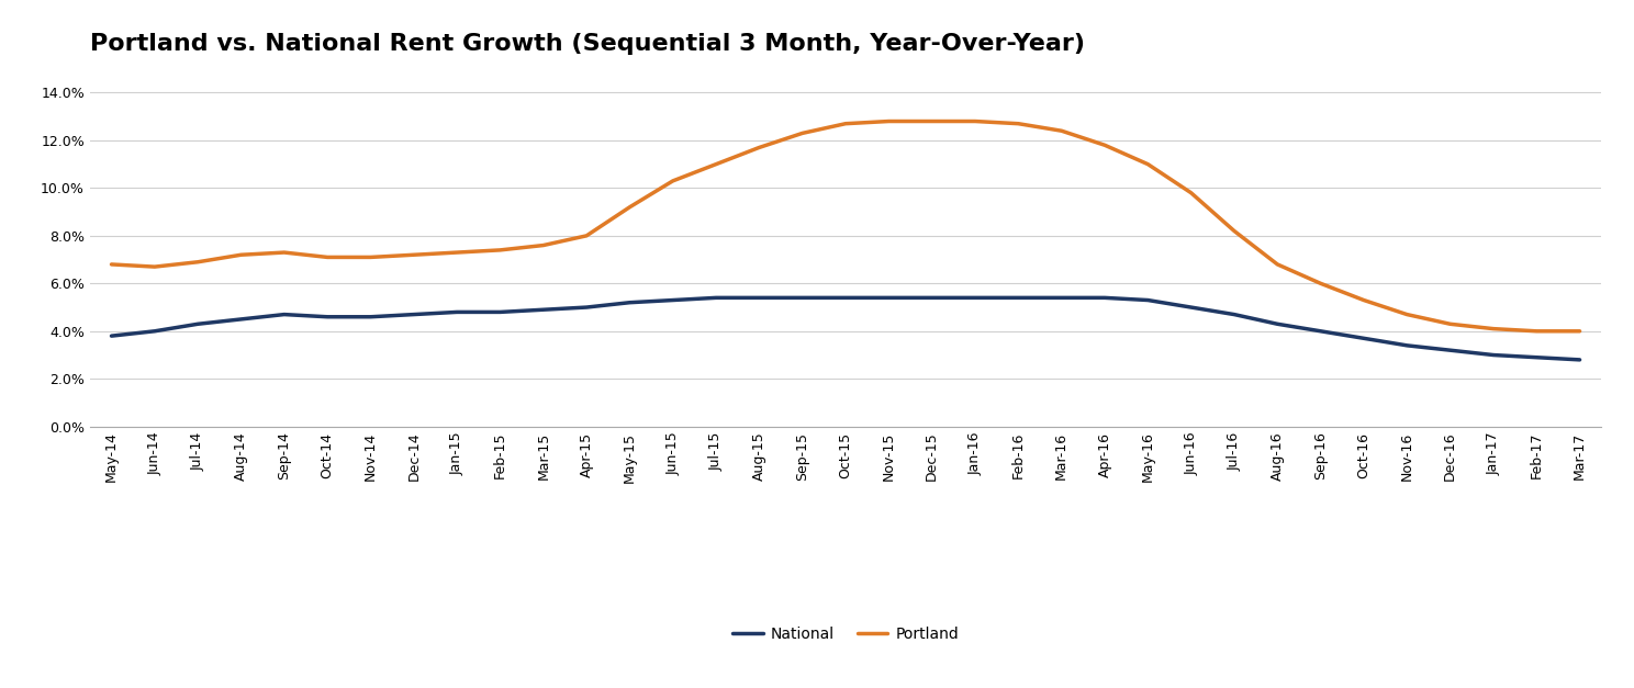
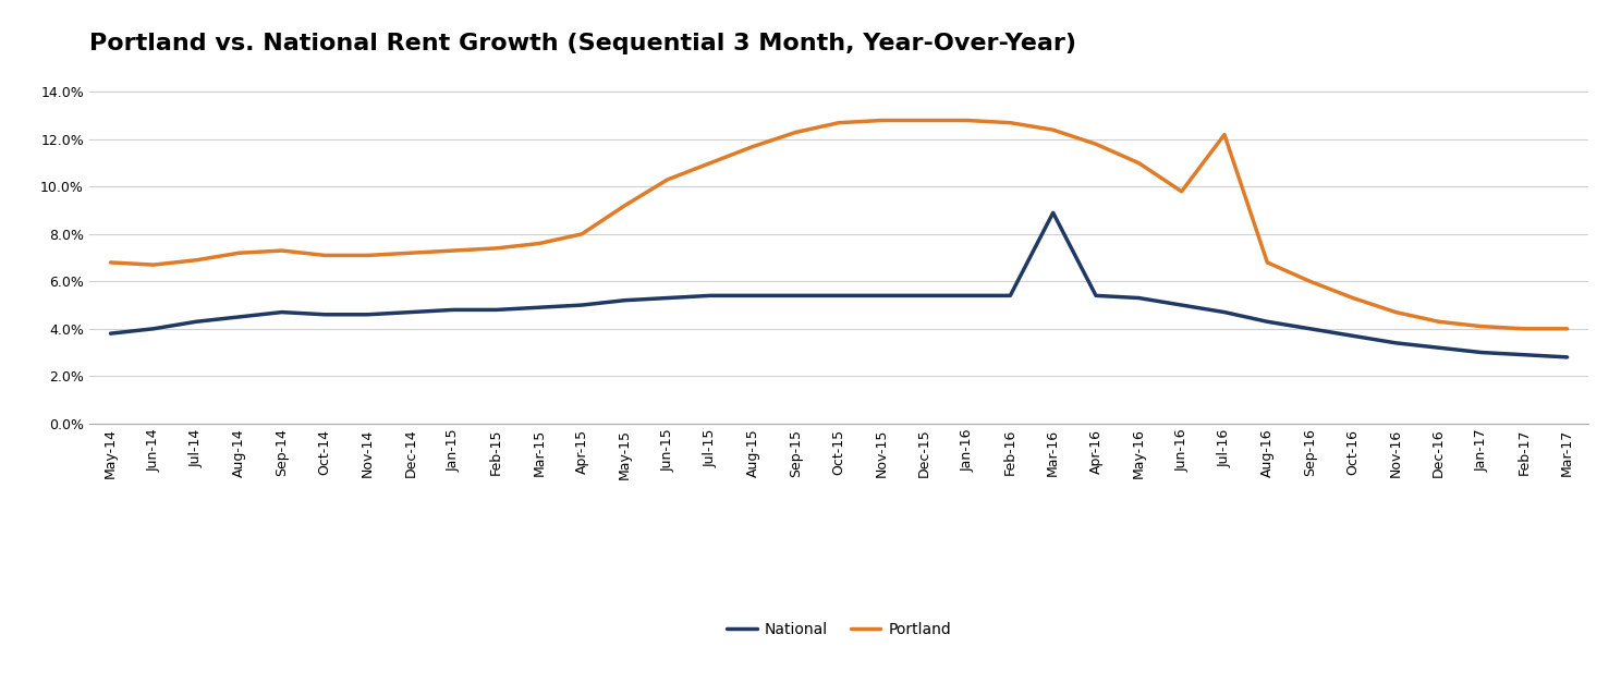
National/Mar-16: 5.4% -> 8.9%
Portland/Jul-16: 8.2% -> 12.2%
